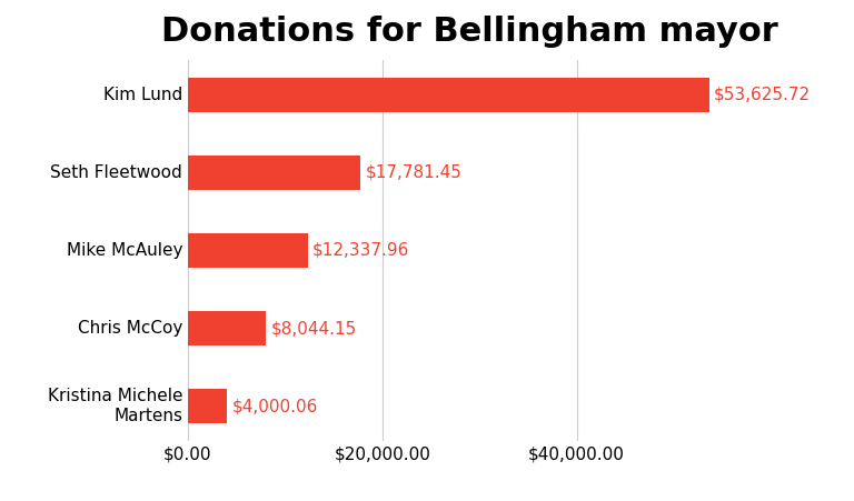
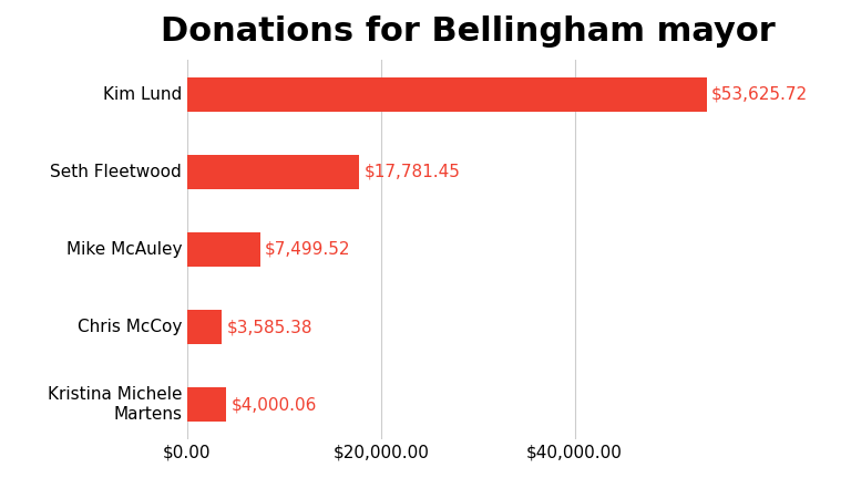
Mike McAuley: $12,337.96 -> $7,499.52
Chris McCoy: $8,044.15 -> $3,585.38
